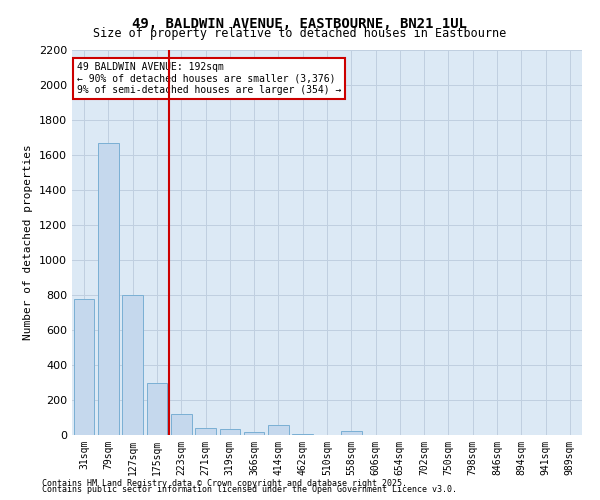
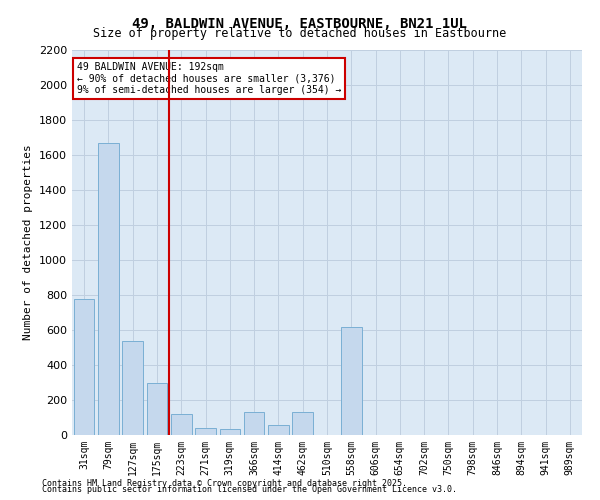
127sqm: 800 -> 540
366sqm: 20 -> 130
462sqm: 0 -> 130
558sqm: 20 -> 620
